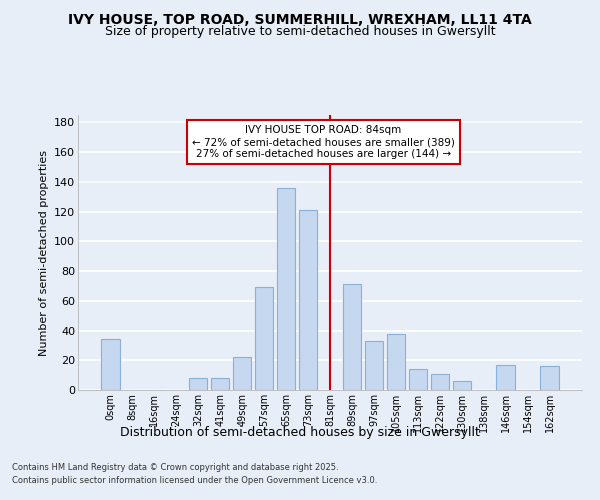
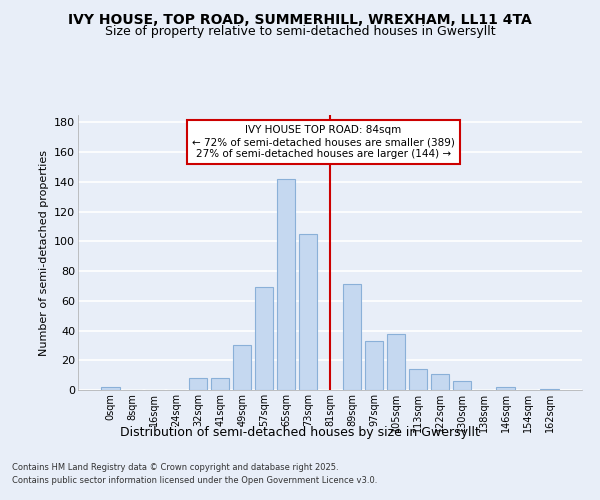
0sqm: 34 -> 2
49sqm: 22 -> 30
65sqm: 136 -> 142
73sqm: 121 -> 105
146sqm: 17 -> 2
162sqm: 16 -> 1
